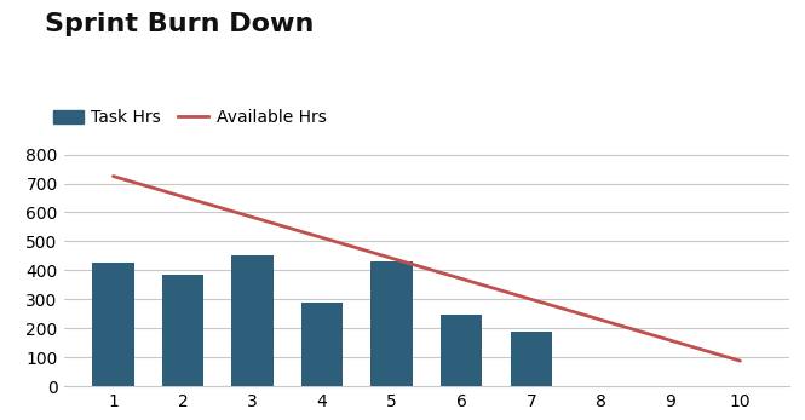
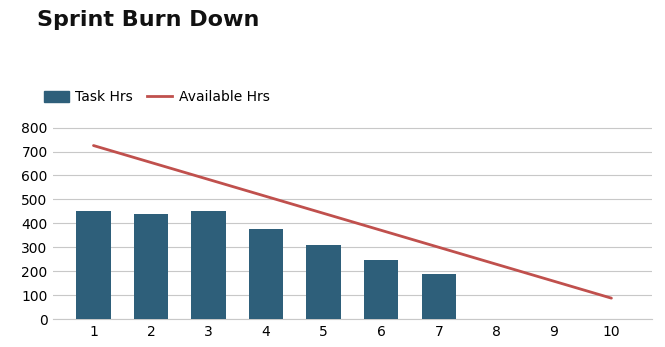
1: 425 -> 452
2: 385 -> 438
4: 290 -> 375
5: 430 -> 308
